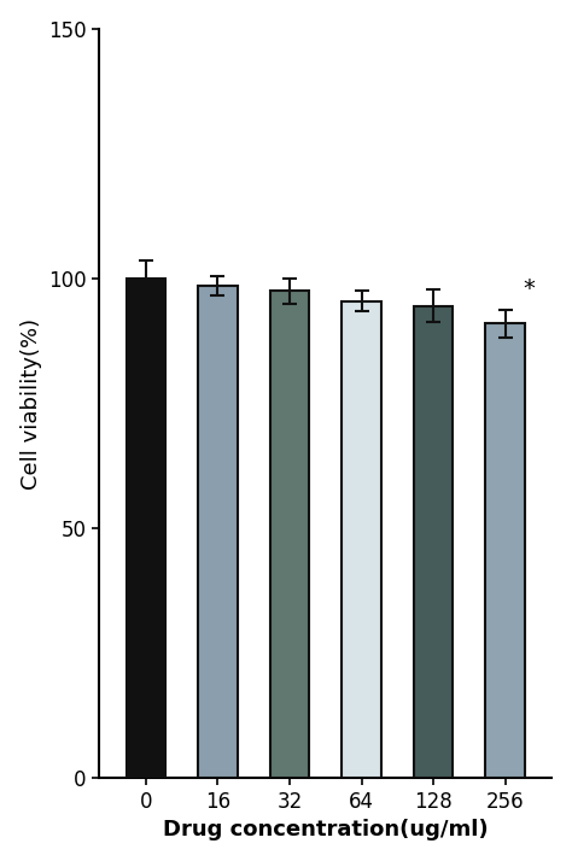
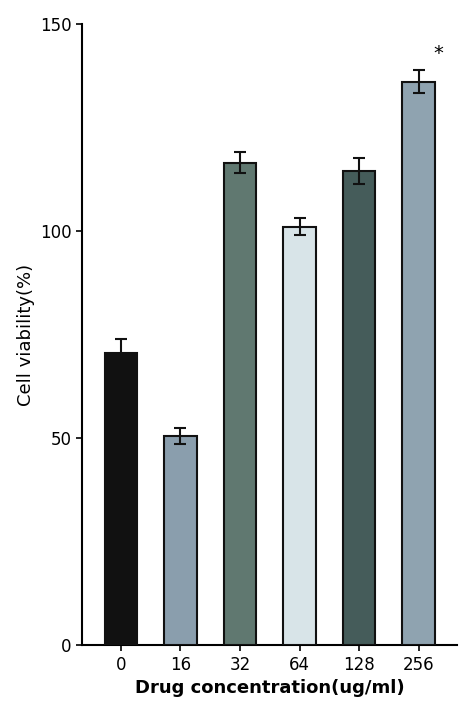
0: 100.0 -> 70.5
16: 98.5 -> 50.5
32: 97.5 -> 116.5
64: 95.5 -> 101.0
128: 94.5 -> 114.5
256: 91.0 -> 136.0
